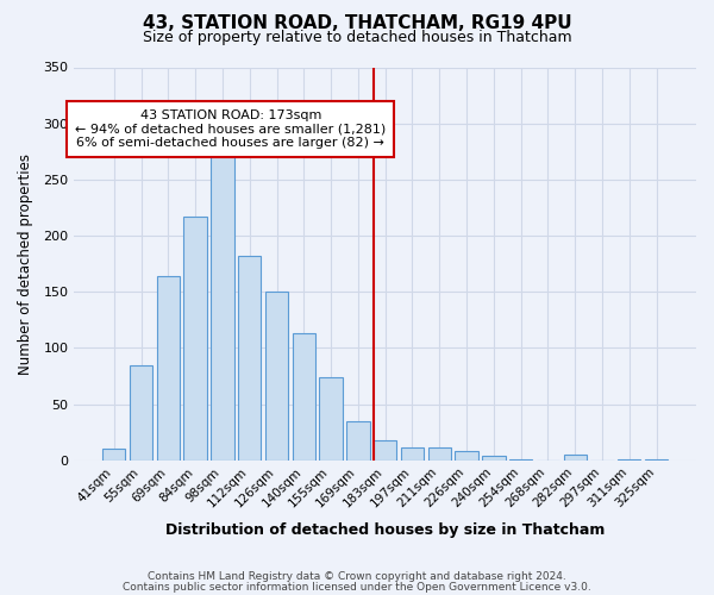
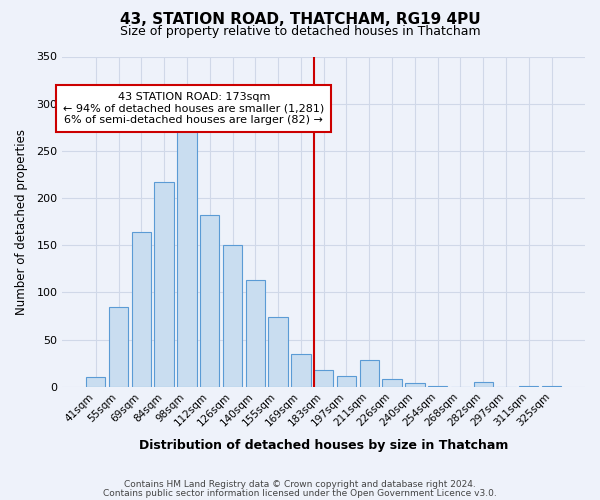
211sqm: 11 -> 28
